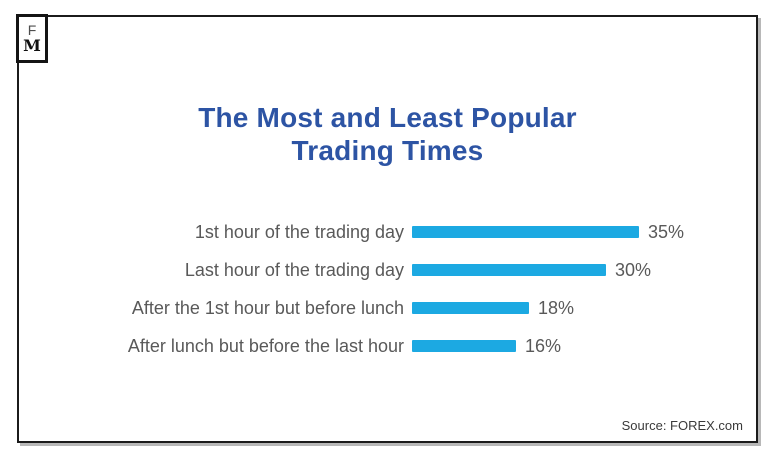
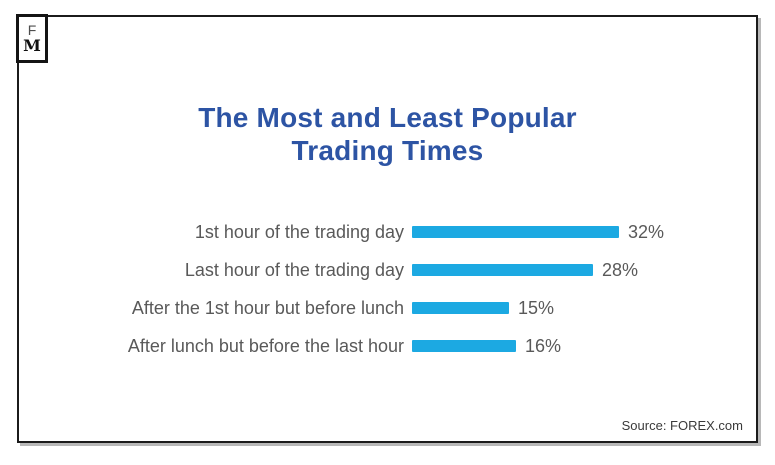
1st hour of the trading day: 35% -> 32%
Last hour of the trading day: 30% -> 28%
After the 1st hour but before lunch: 18% -> 15%
